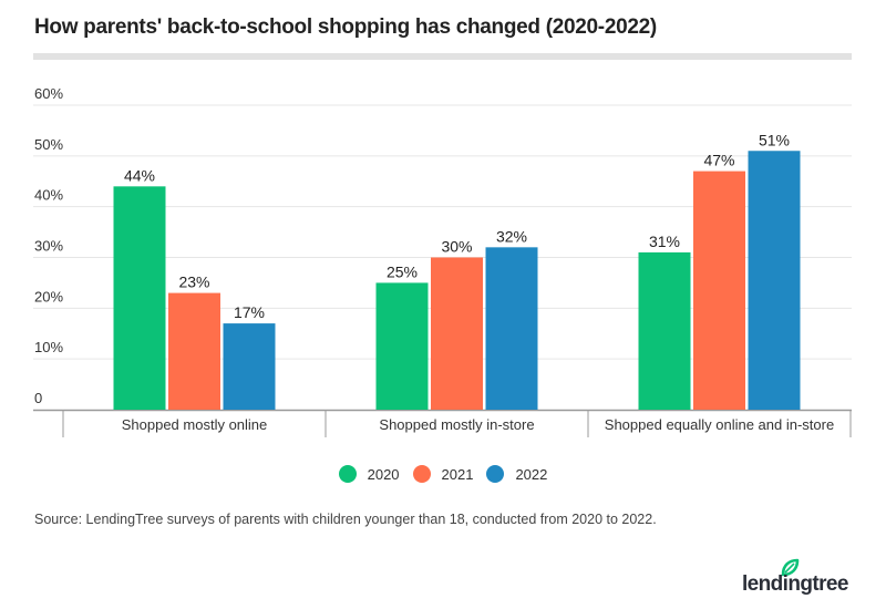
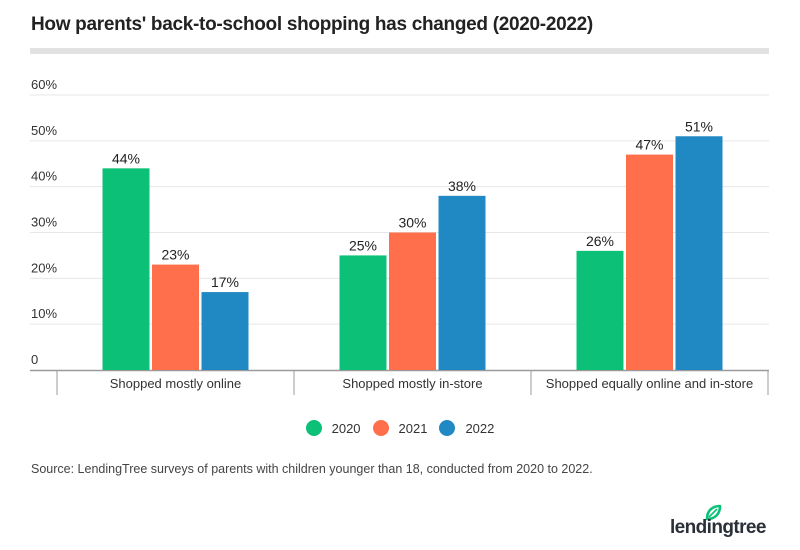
2022/Shopped mostly in-store: 32% -> 38%
2020/Shopped equally online and in-store: 31% -> 26%
